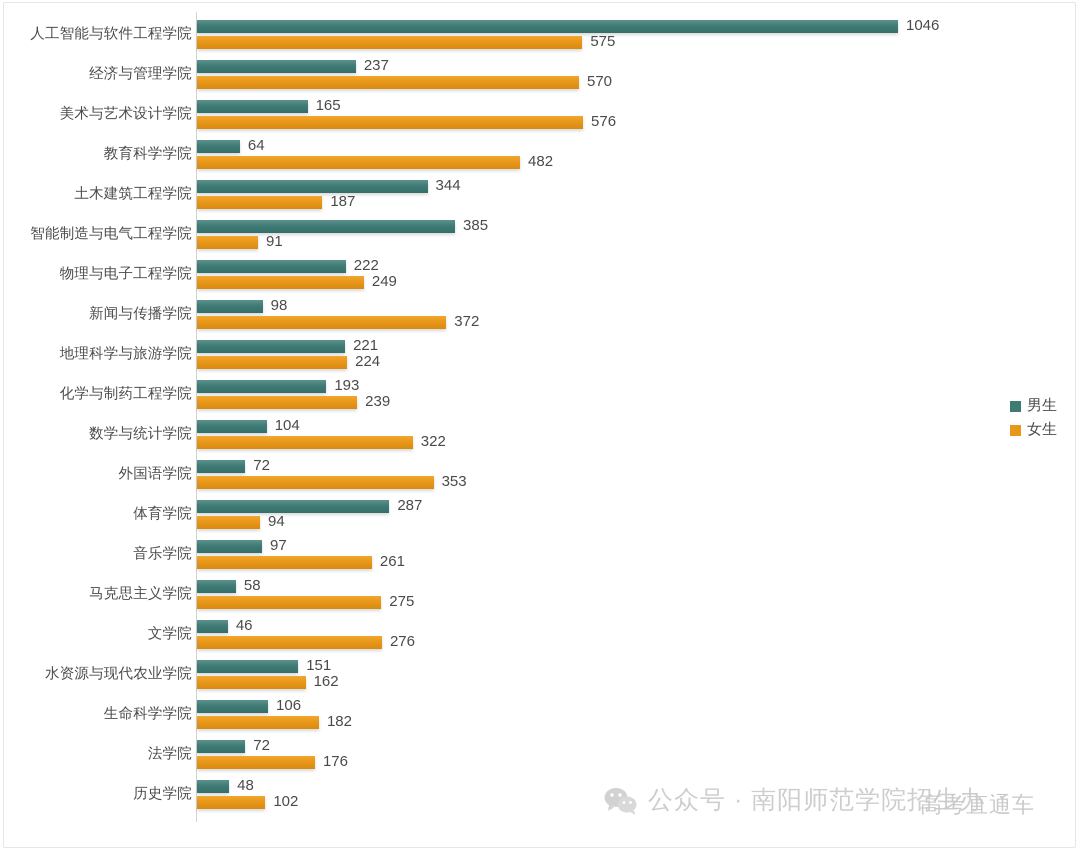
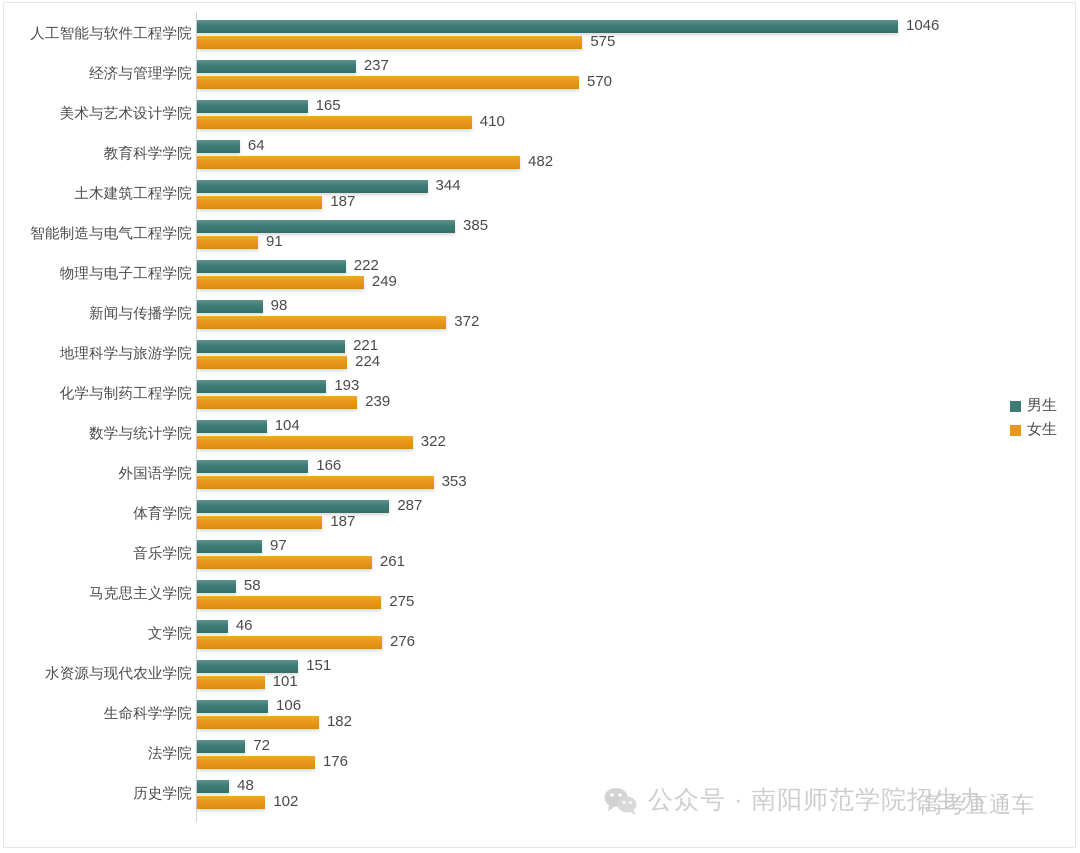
女生/美术与艺术设计学院: 576 -> 410
男生/外国语学院: 72 -> 166
女生/体育学院: 94 -> 187
女生/水资源与现代农业学院: 162 -> 101
